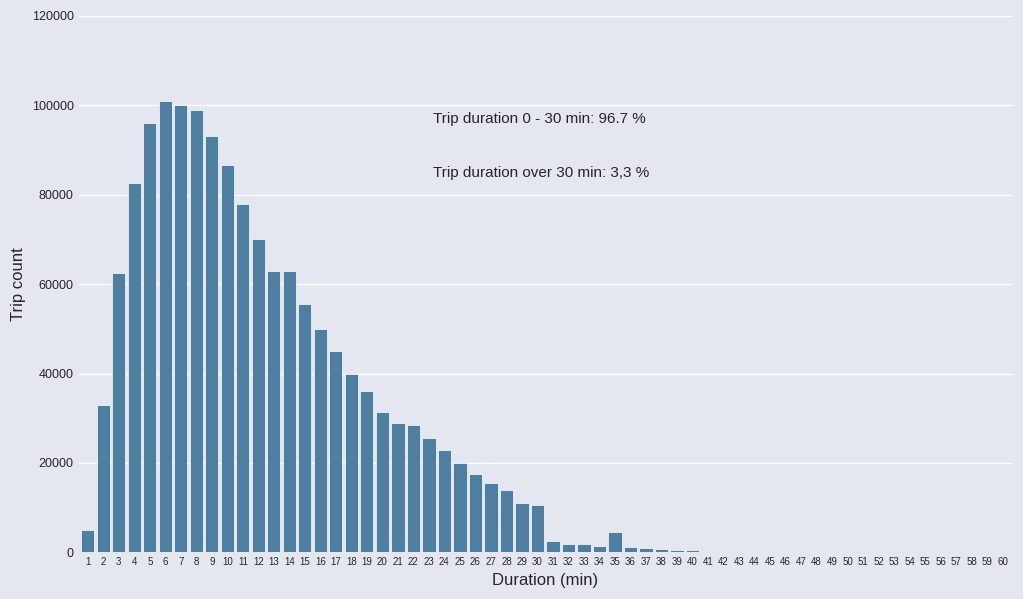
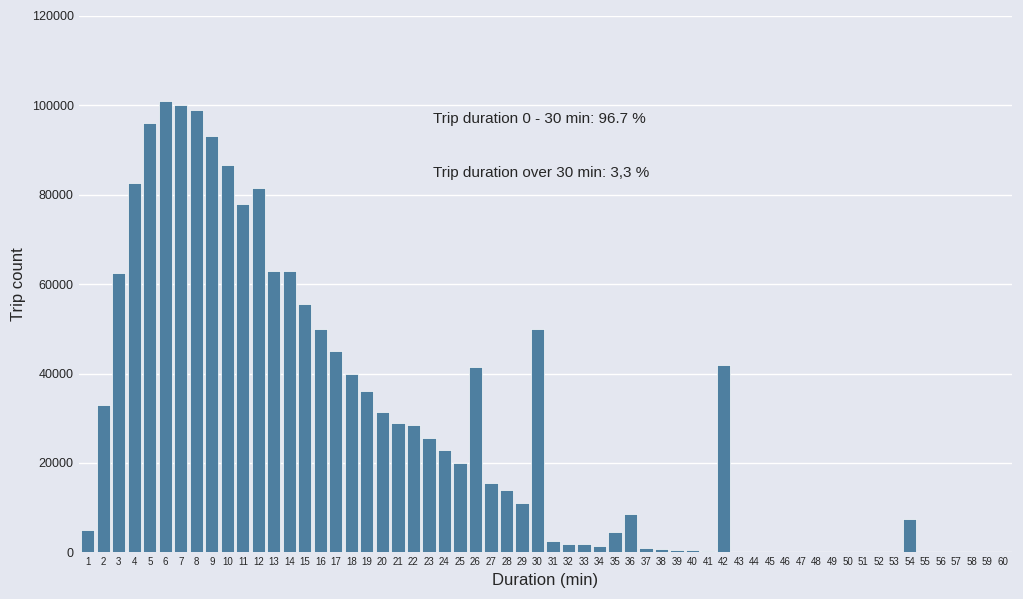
12: 70000 -> 81500
26: 17500 -> 41500
30: 10500 -> 50000
36: 1200 -> 8500
42: 200 -> 42000
54: 100 -> 7500
